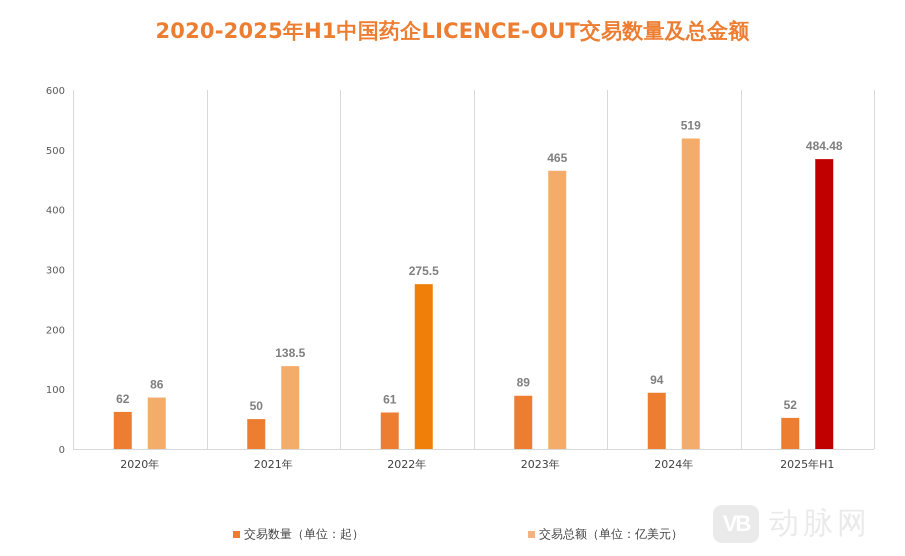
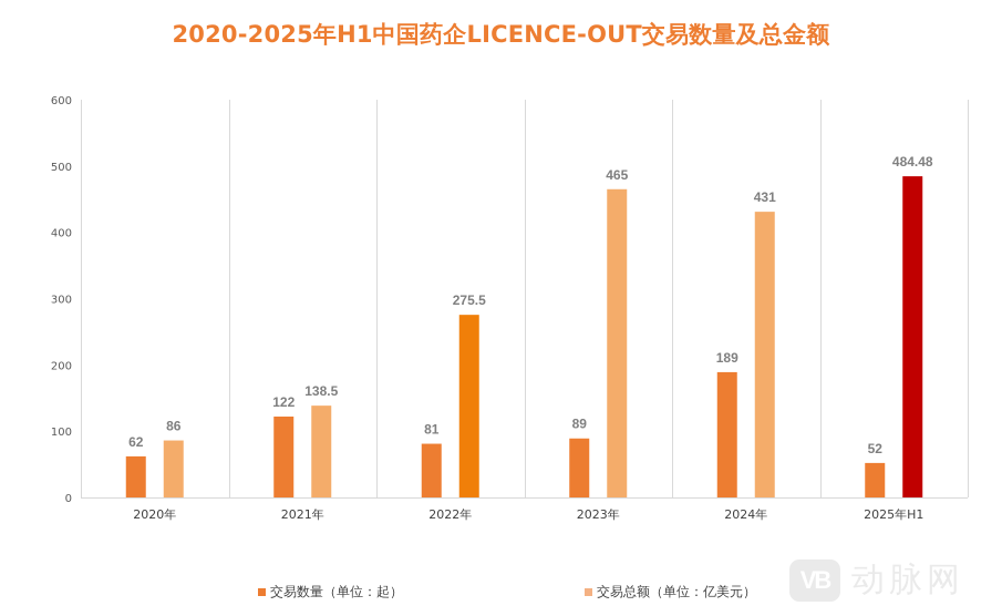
交易数量（单位：起）/2021年: 50 -> 122
交易数量（单位：起）/2022年: 61 -> 81
交易数量（单位：起）/2024年: 94 -> 189
交易总额（单位：亿美元）/2024年: 519 -> 431
